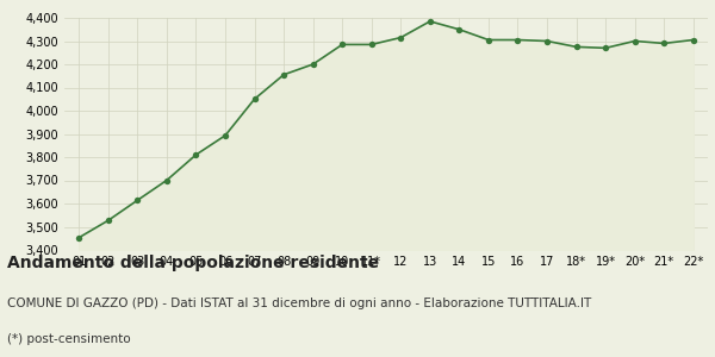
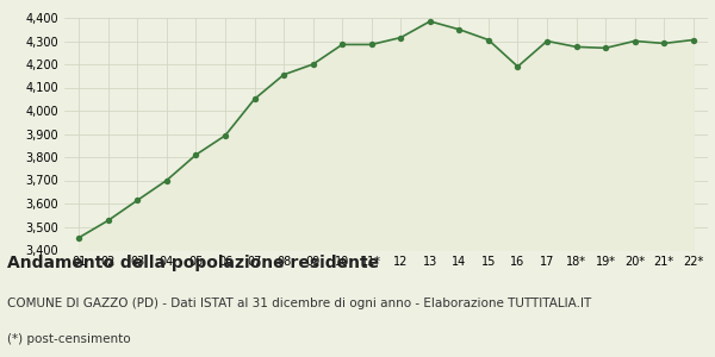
16: 4,300 -> 4,190
